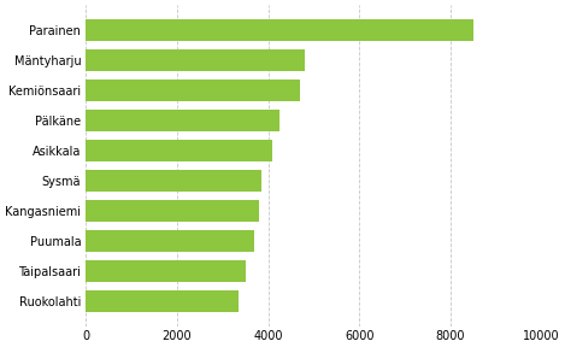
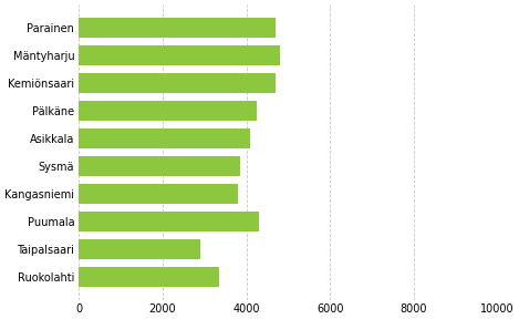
Parainen: 8500 -> 4700
Puumala: 3700 -> 4300
Taipalsaari: 3500 -> 2900
